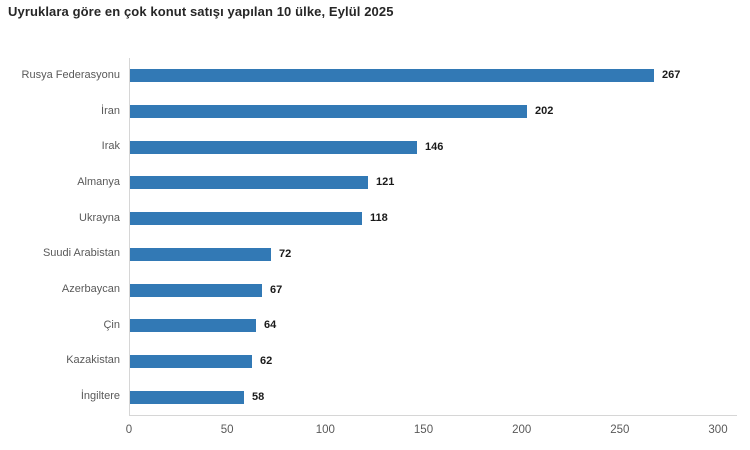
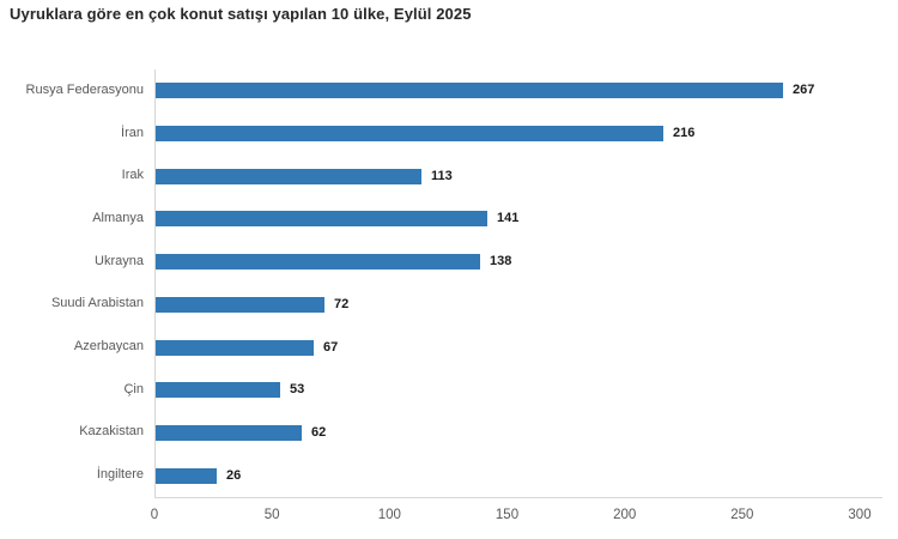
İran: 202 -> 216
Irak: 146 -> 113
Almanya: 121 -> 141
Ukrayna: 118 -> 138
Çin: 64 -> 53
İngiltere: 58 -> 26
